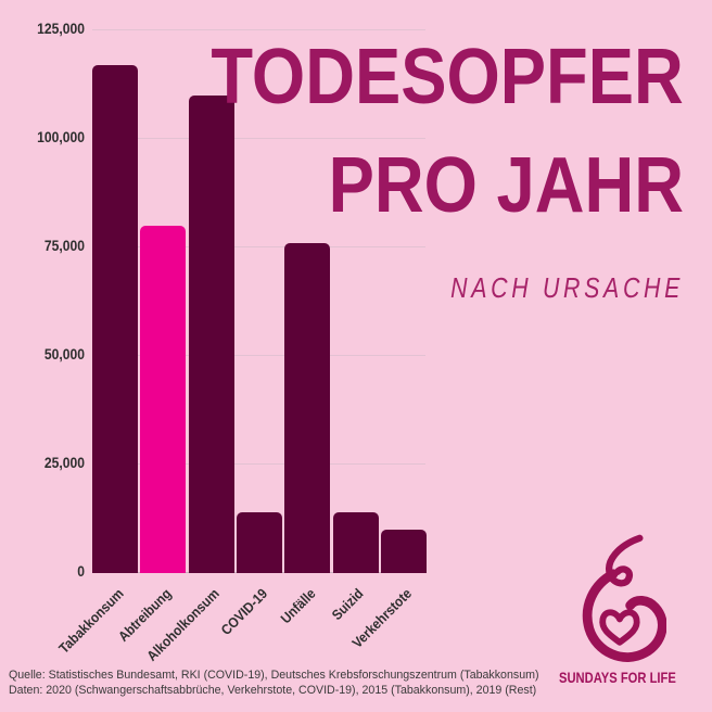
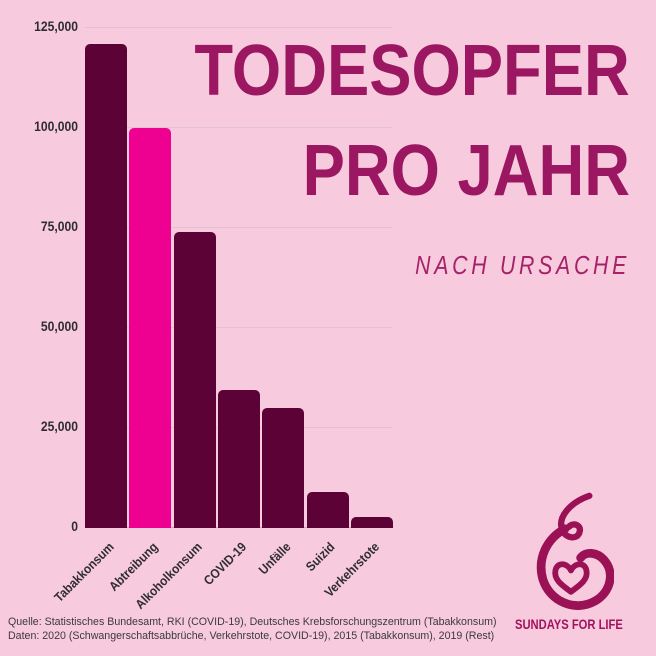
Tabakkonsum: 117000 -> 121000
Abtreibung: 80000 -> 100000
Alkoholkonsum: 110000 -> 74000
COVID-19: 14000 -> 34000
Unfälle: 76000 -> 30000
Suizid: 14000 -> 9000
Verkehrstote: 10000 -> 3000
